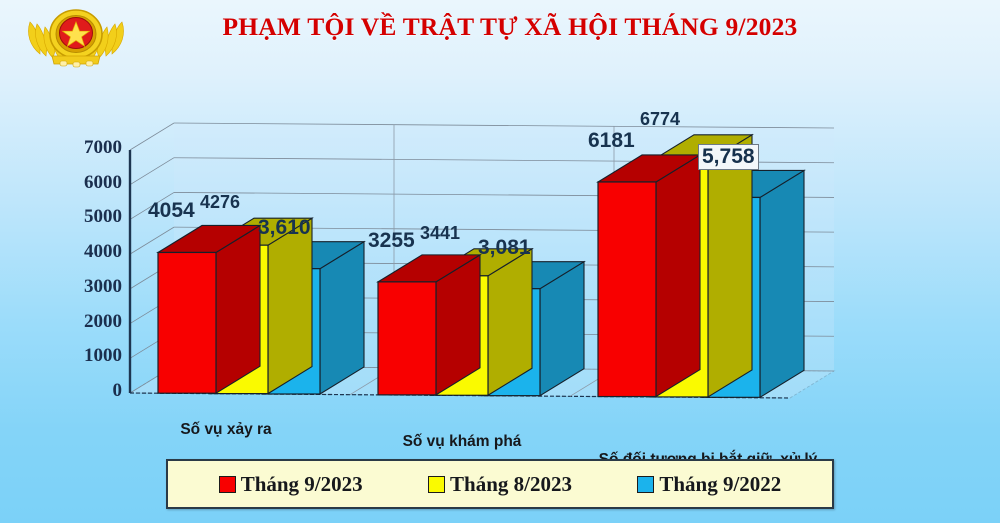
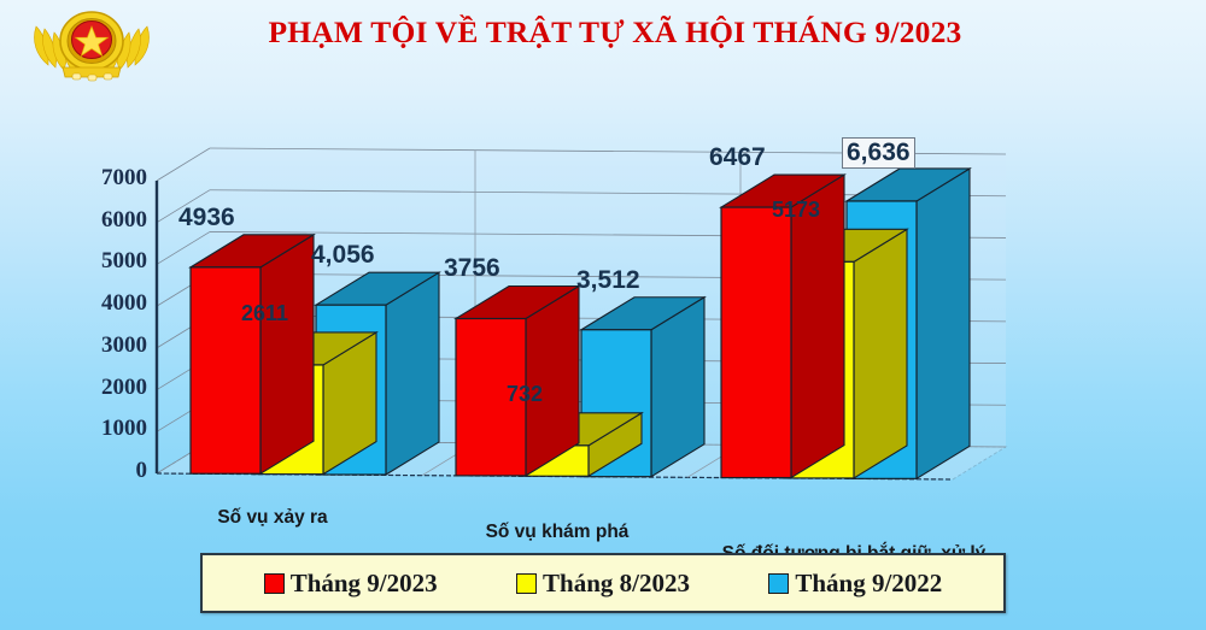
Tháng 9/2023/Số vụ xảy ra: 4054 -> 4936
Tháng 8/2023/Số vụ xảy ra: 4276 -> 2611
Tháng 9/2022/Số vụ xảy ra: 3,610 -> 4,056
Tháng 9/2023/Số vụ khám phá: 3255 -> 3756
Tháng 8/2023/Số vụ khám phá: 3441 -> 732
Tháng 9/2022/Số vụ khám phá: 3,081 -> 3,512
Tháng 9/2023/Số đối tượng bị bắt giữ, xử lý: 6181 -> 6467
Tháng 8/2023/Số đối tượng bị bắt giữ, xử lý: 6774 -> 5173
Tháng 9/2022/Số đối tượng bị bắt giữ, xử lý: 5,758 -> 6,636
